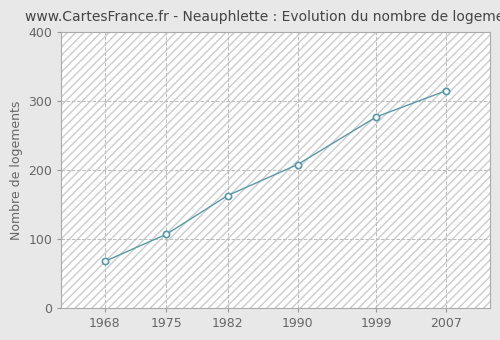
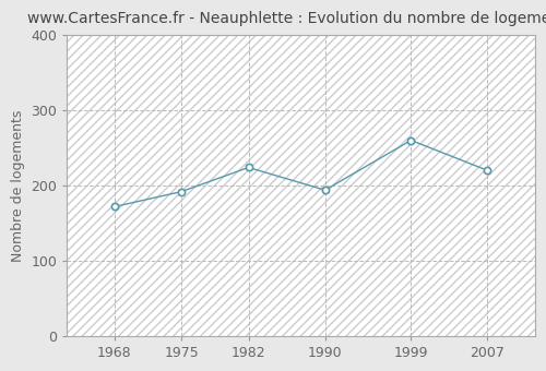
1968: 68 -> 172
1975: 107 -> 192
1982: 163 -> 224
1990: 208 -> 194
1999: 277 -> 260
2007: 315 -> 220
